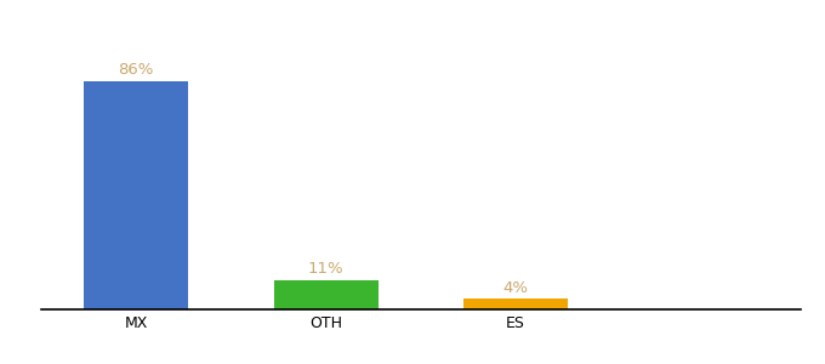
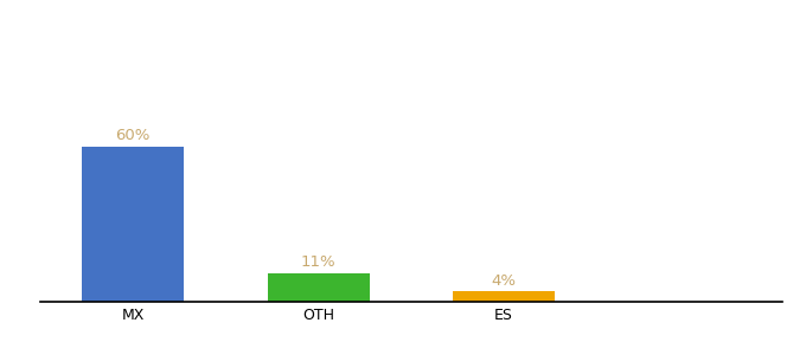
MX: 86% -> 60%
